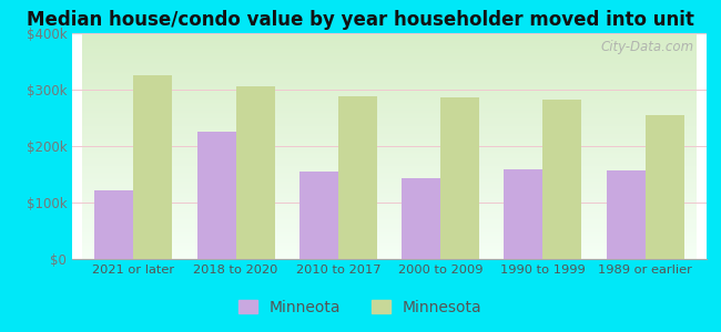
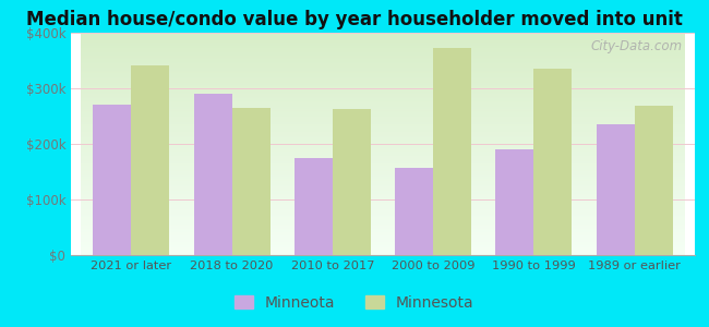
Minneota/2021 or later: $122k -> $270k
Minnesota/2021 or later: $325k -> $342k
Minneota/2018 to 2020: $225k -> $290k
Minnesota/2018 to 2020: $305k -> $264k
Minneota/2010 to 2017: $155k -> $174k
Minnesota/2010 to 2017: $288k -> $262k
Minneota/2000 to 2009: $143k -> $156k
Minnesota/2000 to 2009: $287k -> $372k
Minneota/1990 to 1999: $158k -> $190k
Minnesota/1990 to 1999: $282k -> $336k
Minneota/1989 or earlier: $157k -> $236k
Minnesota/1989 or earlier: $254k -> $268k
